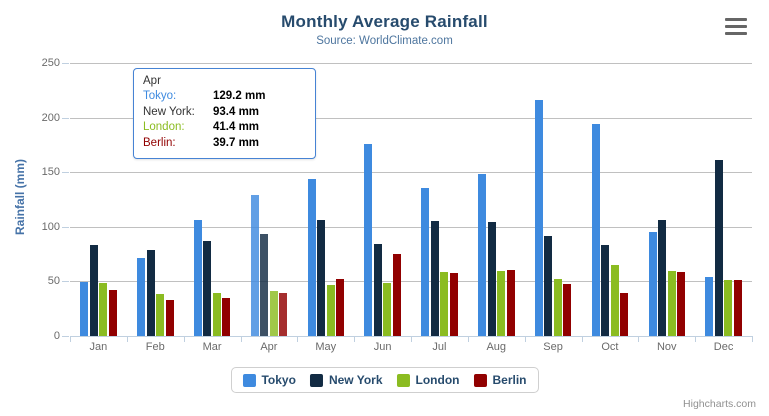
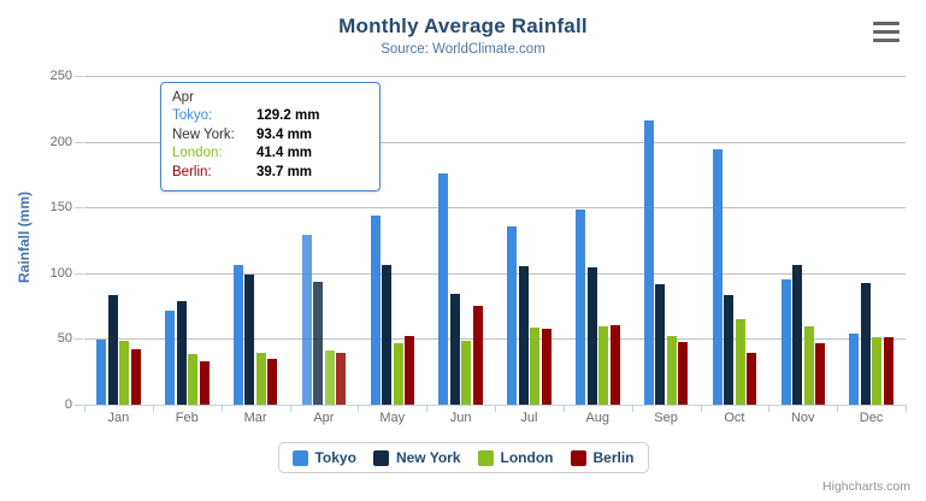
New York/Mar: 87 -> 98
Berlin/Nov: 59 -> 47
New York/Dec: 161 -> 92
